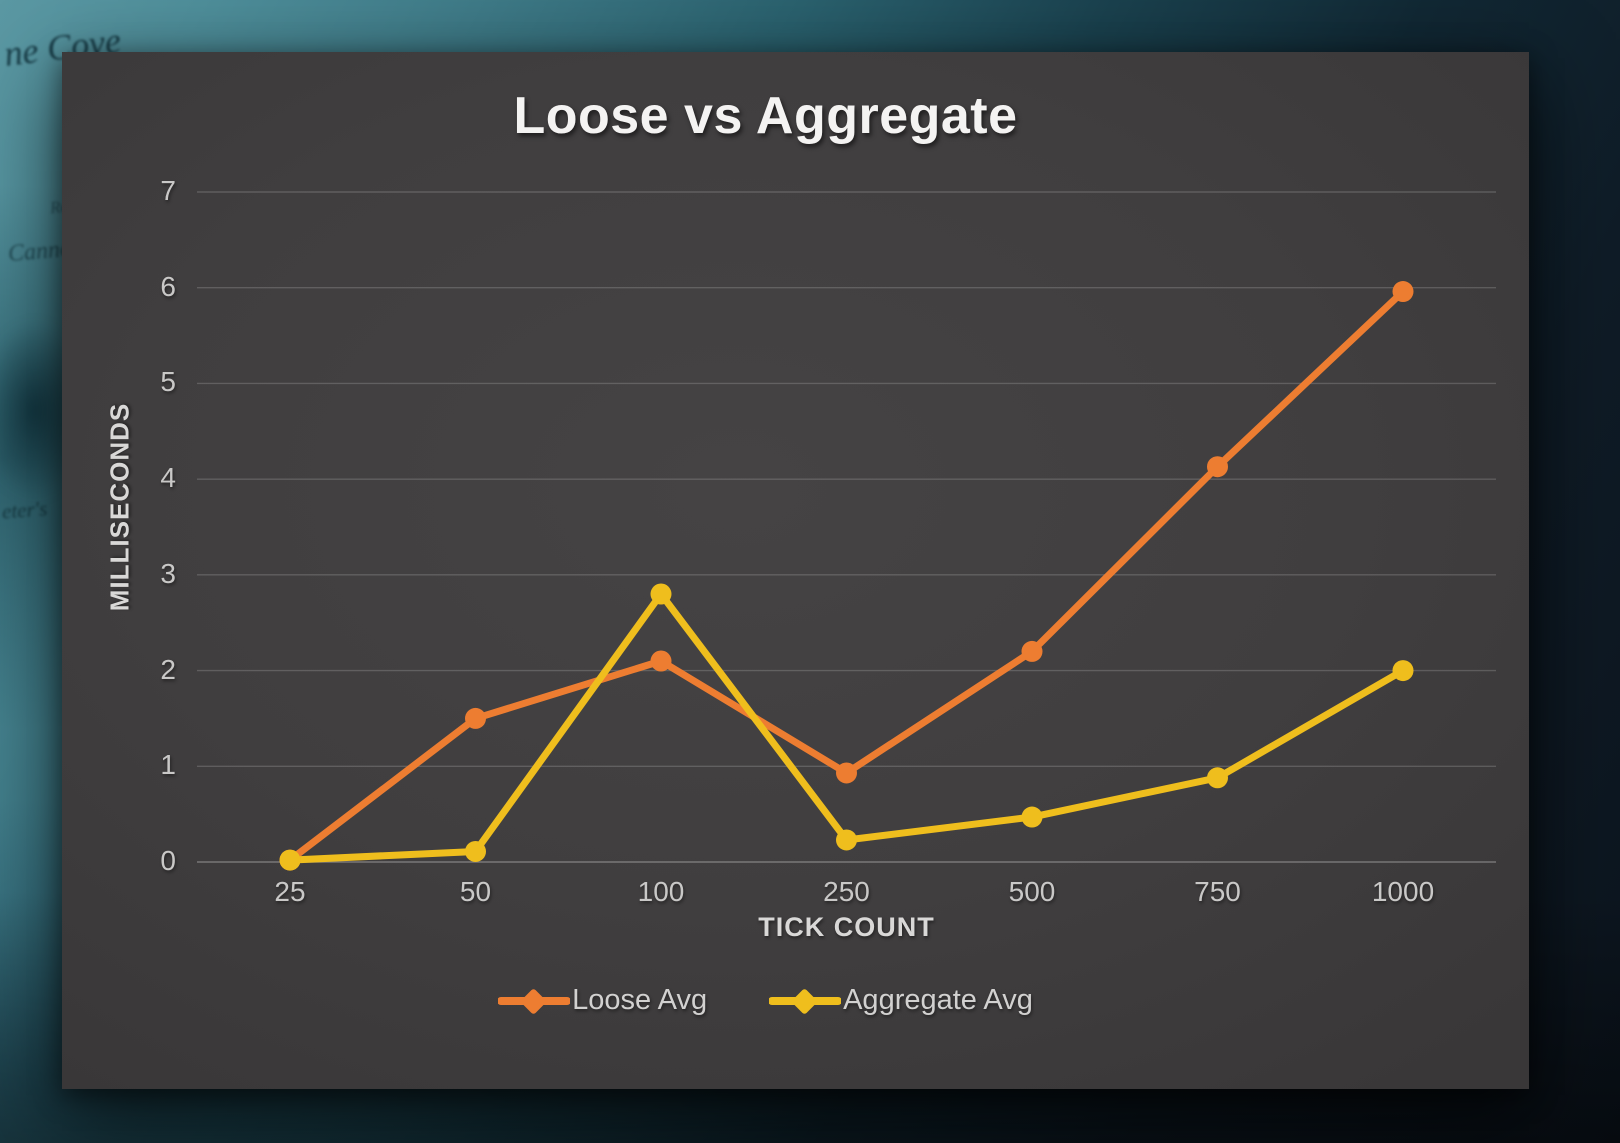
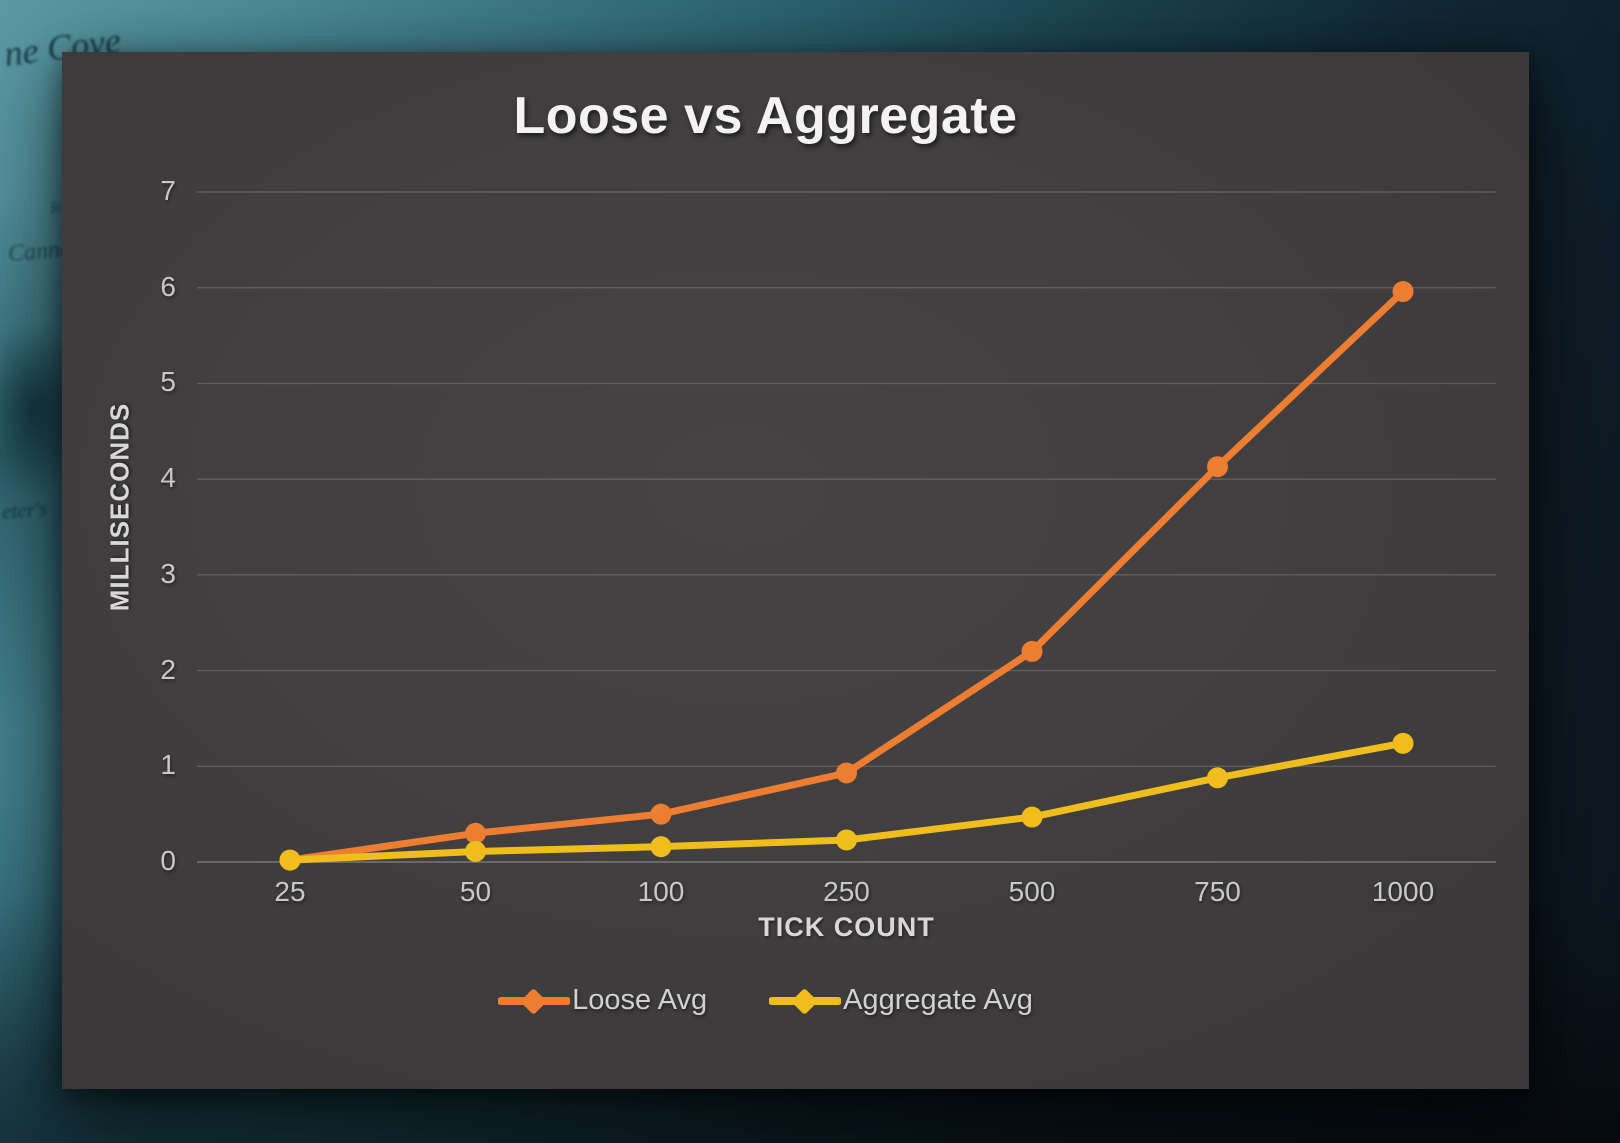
Loose Avg/50: 1.5 -> 0.3
Loose Avg/100: 2.1 -> 0.5
Aggregate Avg/100: 2.8 -> 0.2
Aggregate Avg/1000: 2.0 -> 1.2
